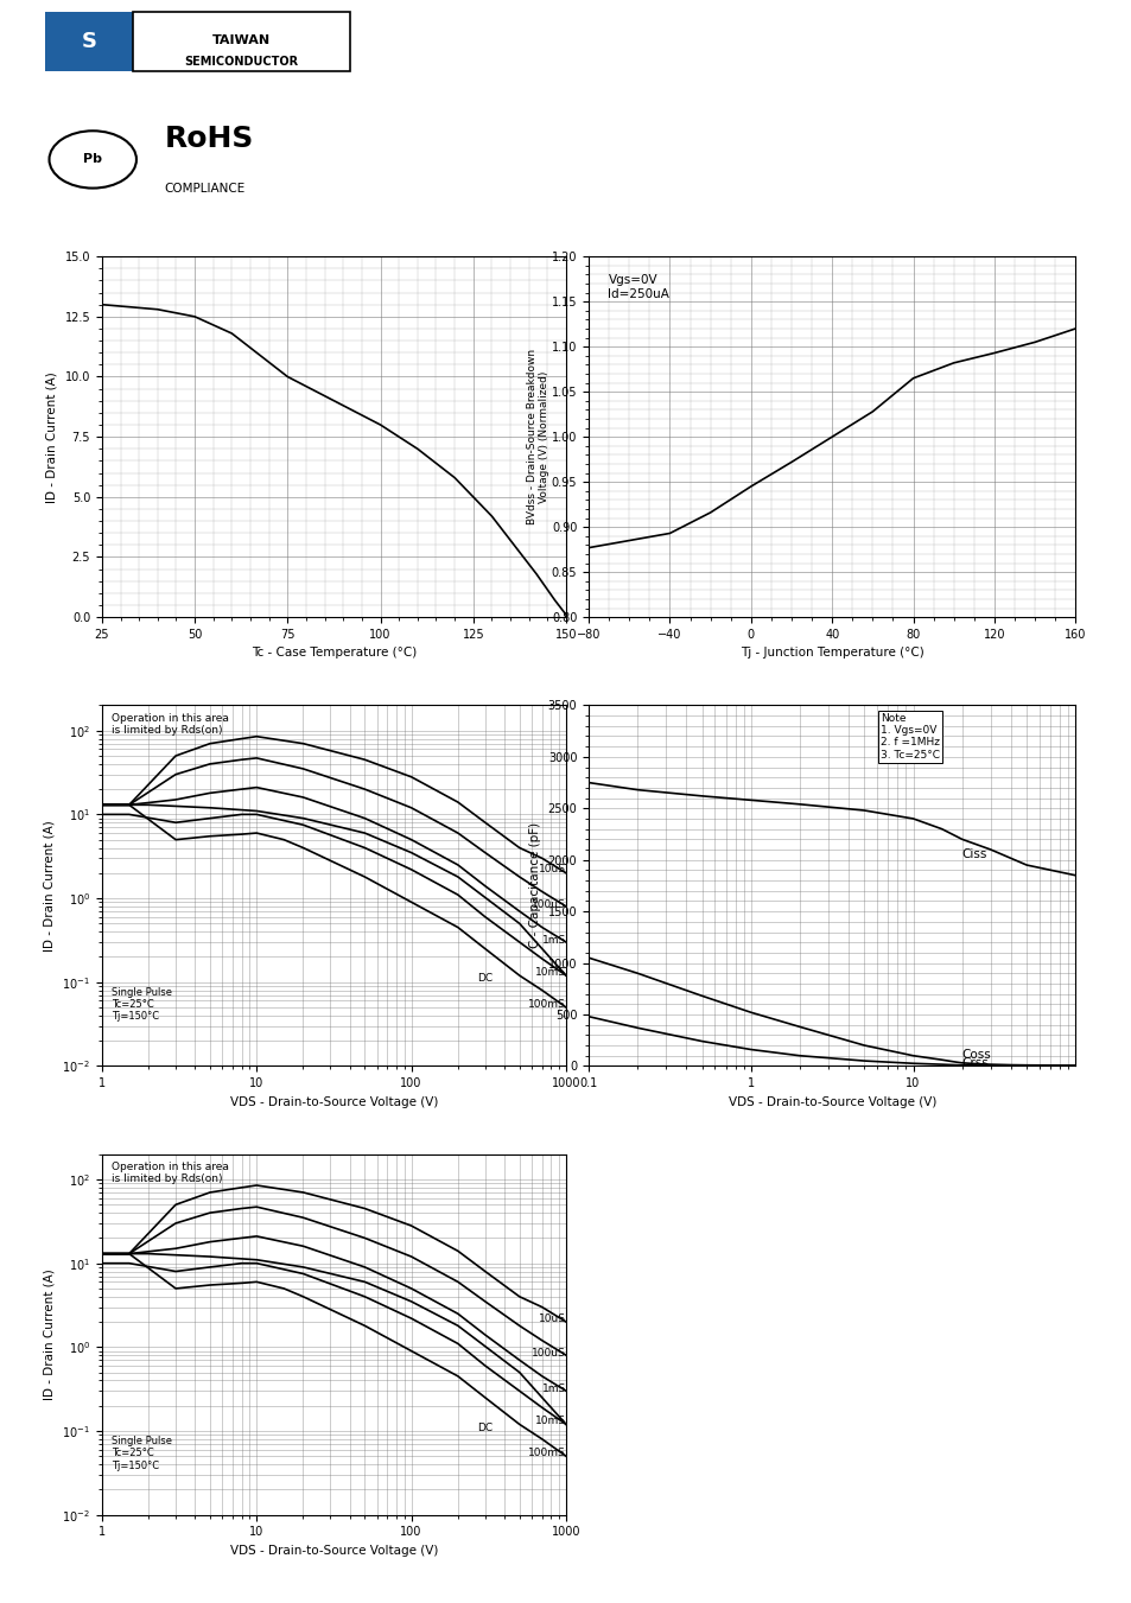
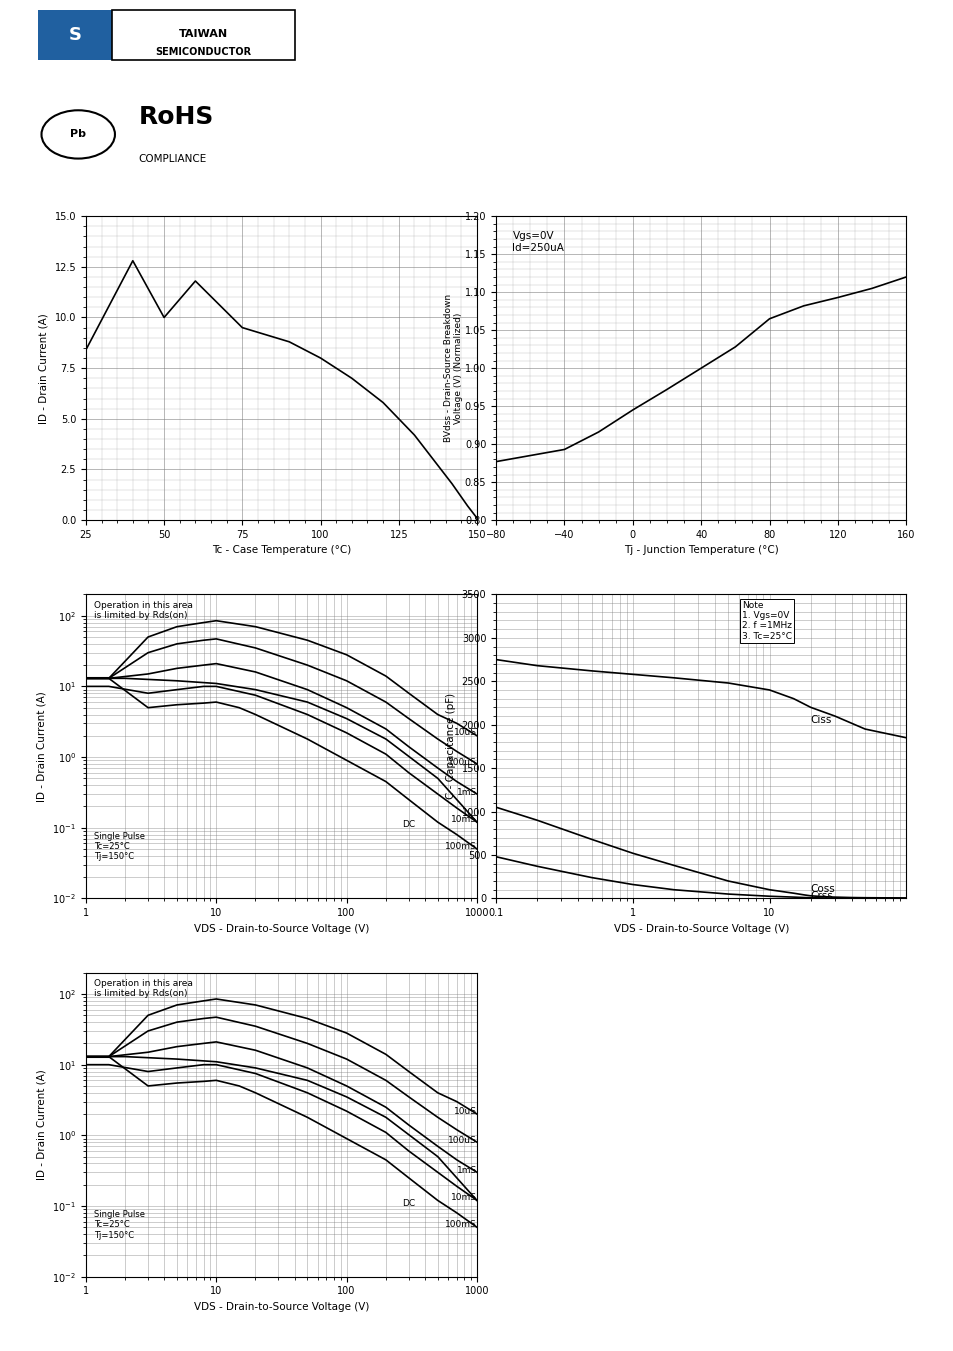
25: 13.0 -> 8.4
50: 12.5 -> 10.0
75: 10.0 -> 9.5
